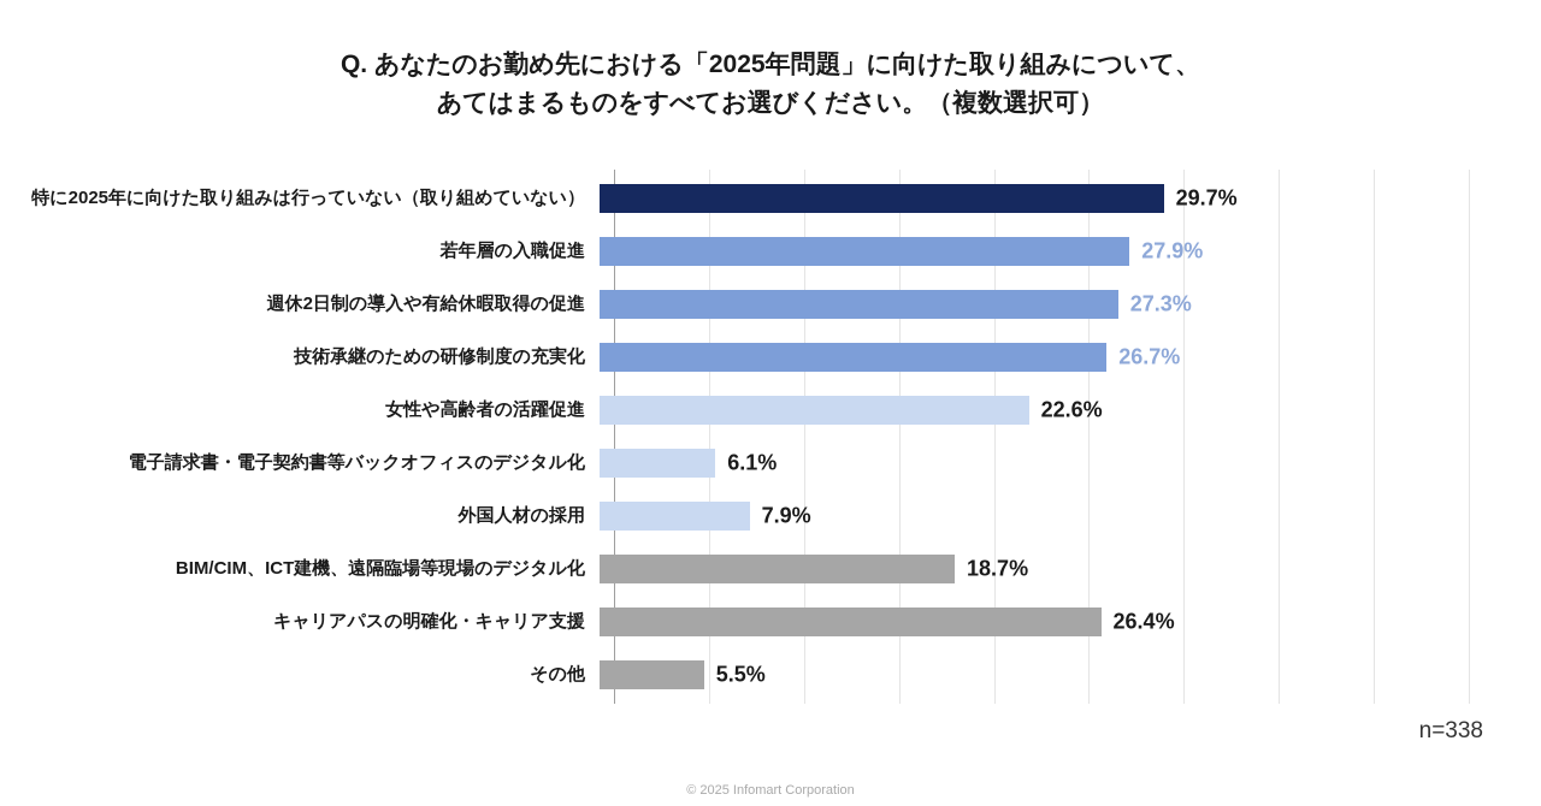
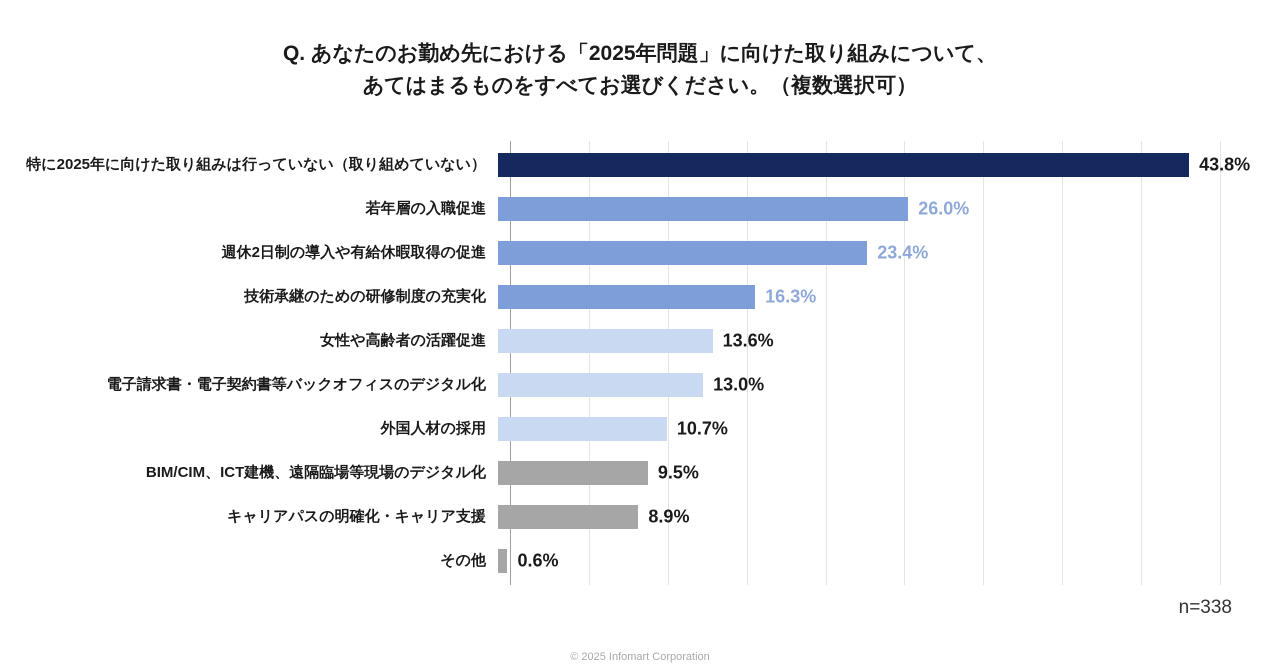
特に2025年に向けた取り組みは行っていない（取り組めていない）: 29.7% -> 43.8%
若年層の入職促進: 27.9% -> 26.0%
週休2日制の導入や有給休暇取得の促進: 27.3% -> 23.4%
技術承継のための研修制度の充実化: 26.7% -> 16.3%
女性や高齢者の活躍促進: 22.6% -> 13.6%
電子請求書・電子契約書等バックオフィスのデジタル化: 6.1% -> 13.0%
外国人材の採用: 7.9% -> 10.7%
BIM/CIM、ICT建機、遠隔臨場等現場のデジタル化: 18.7% -> 9.5%
キャリアパスの明確化・キャリア支援: 26.4% -> 8.9%
その他: 5.5% -> 0.6%
